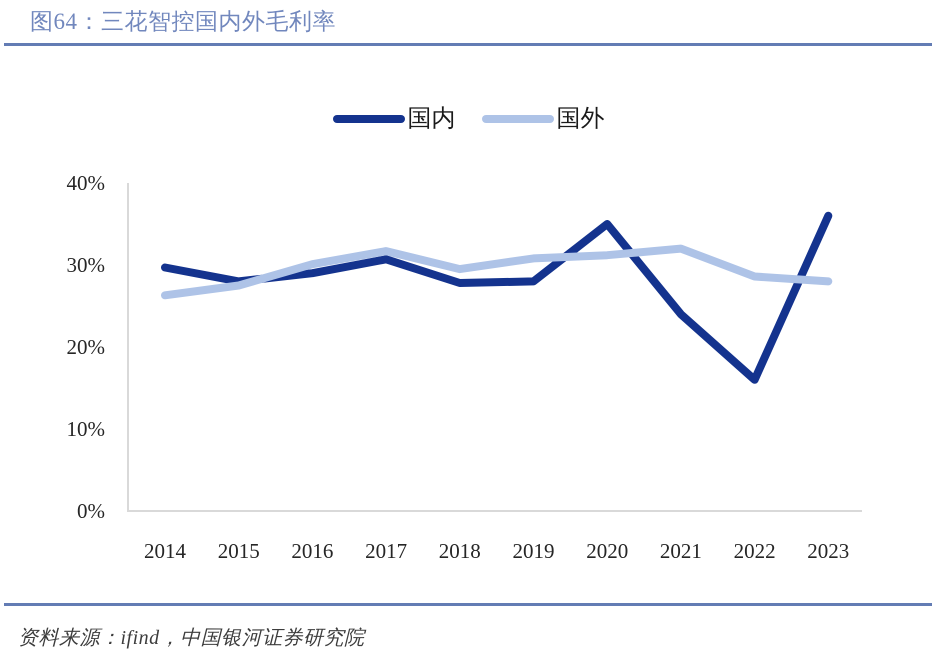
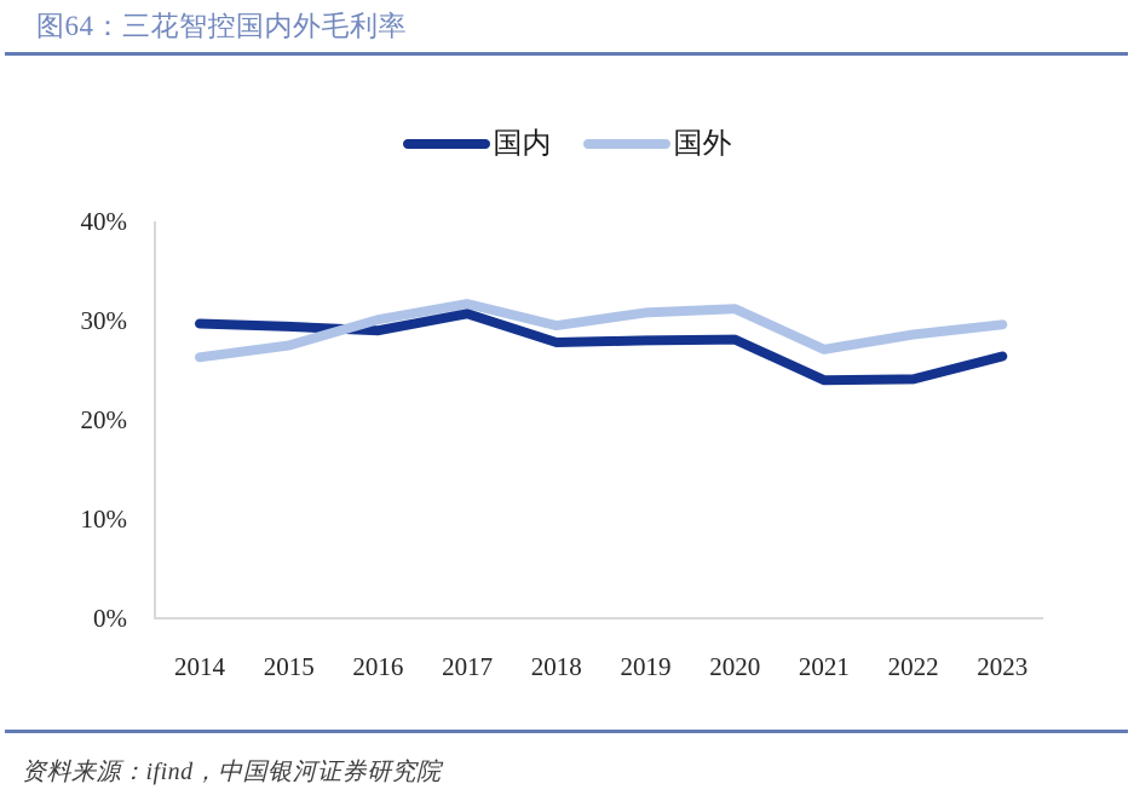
国内/2015: 28% -> 29%
国内/2020: 35% -> 28%
国外/2021: 32% -> 27%
国内/2022: 16% -> 24%
国内/2023: 36% -> 26%
国外/2023: 28% -> 30%
